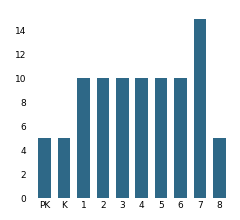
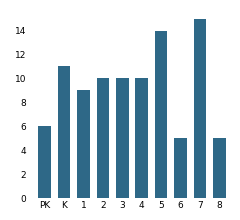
PK: 5 -> 6
K: 5 -> 11
1: 10 -> 9
5: 10 -> 14
6: 10 -> 5
